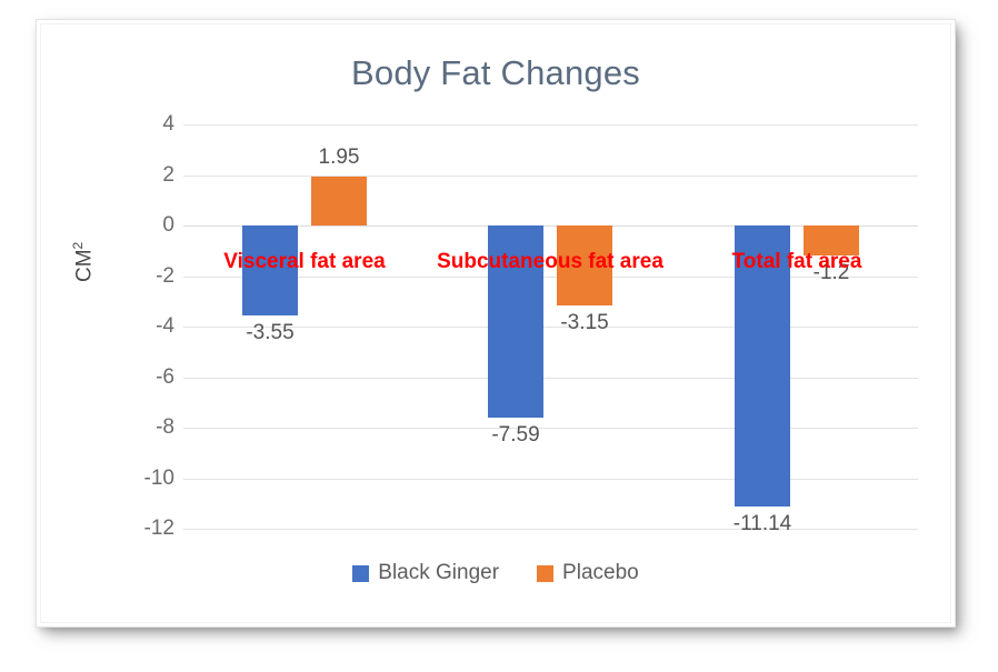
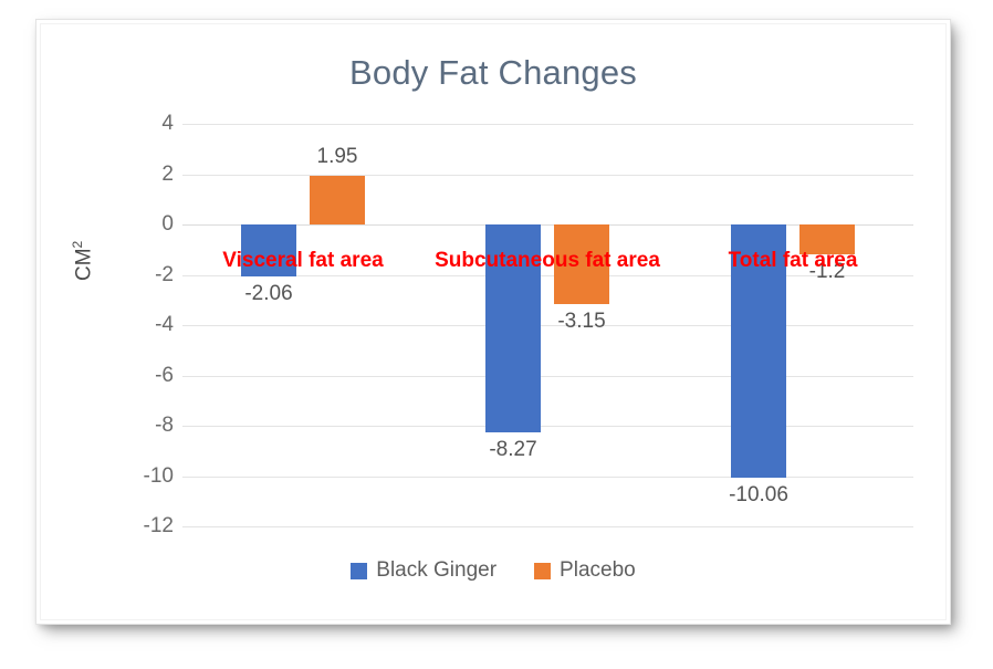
Black Ginger/Visceral fat area: -3.55 -> -2.06
Black Ginger/Subcutaneous fat area: -7.59 -> -8.27
Black Ginger/Total fat area: -11.14 -> -10.06
